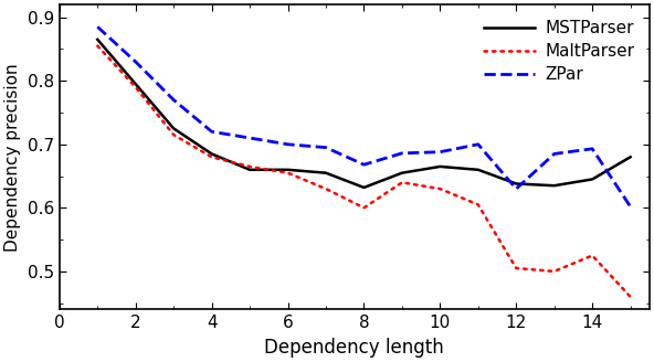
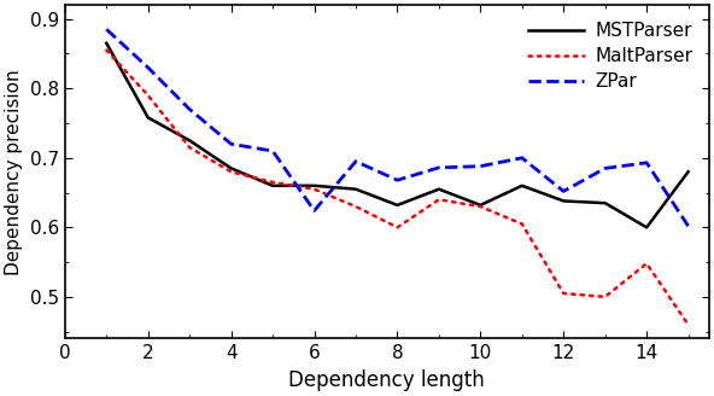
MSTParser/2: 0.795 -> 0.758
ZPar/6: 0.700 -> 0.624
MSTParser/10: 0.665 -> 0.632
ZPar/12: 0.630 -> 0.652
MSTParser/14: 0.645 -> 0.600
MaltParser/14: 0.525 -> 0.548
